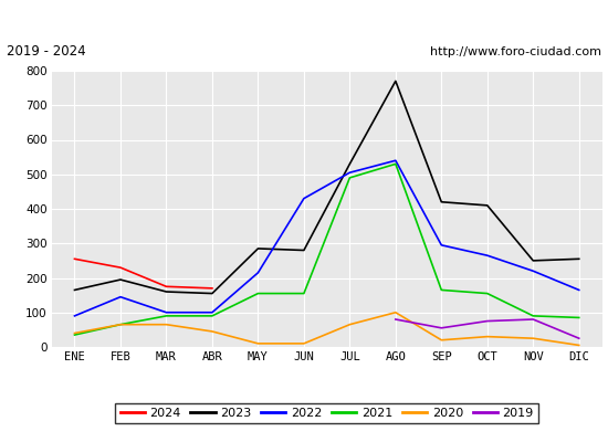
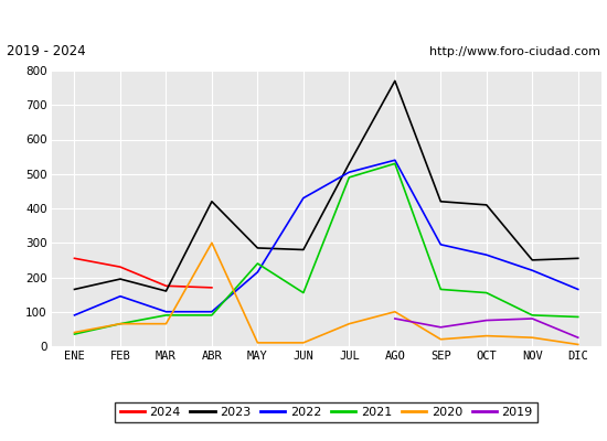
2023/ABR: 155 -> 420
2020/ABR: 45 -> 300
2021/MAY: 155 -> 240
